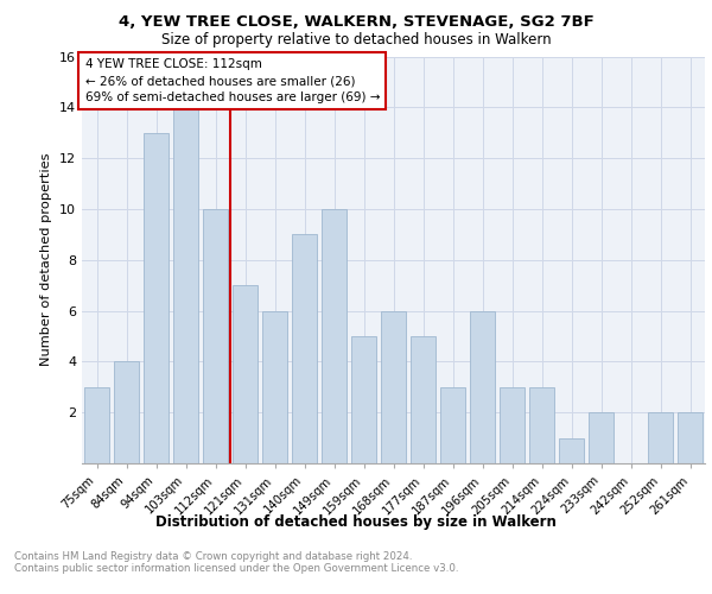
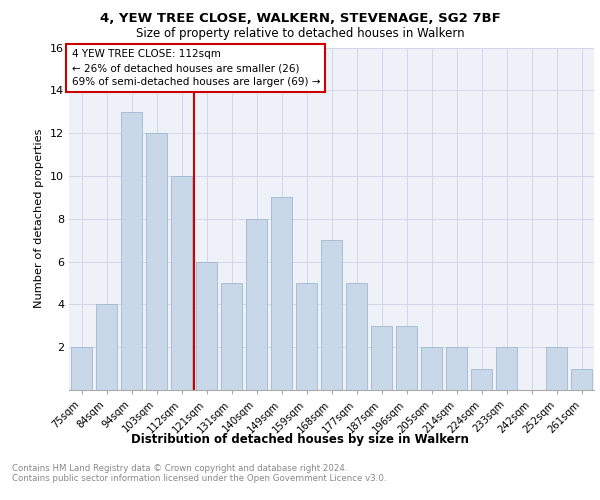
75sqm: 3 -> 2
103sqm: 14 -> 12
121sqm: 7 -> 6
131sqm: 6 -> 5
140sqm: 9 -> 8
149sqm: 10 -> 9
168sqm: 6 -> 7
196sqm: 6 -> 3
205sqm: 3 -> 2
214sqm: 3 -> 2
261sqm: 2 -> 1
